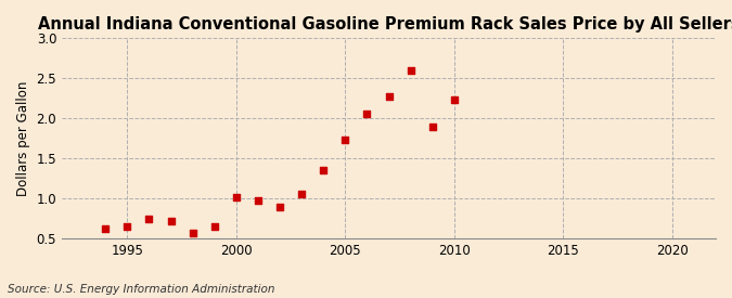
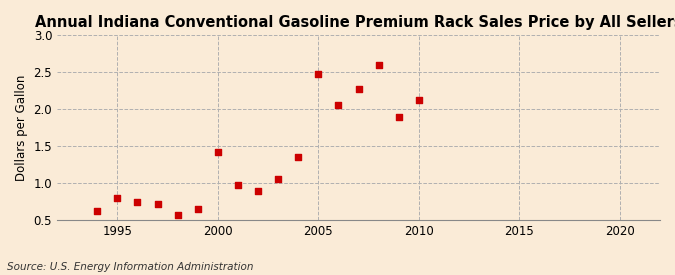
1995: 0.65 -> 0.80
2000: 1.02 -> 1.42
2005: 1.73 -> 2.48
2010: 2.23 -> 2.12
